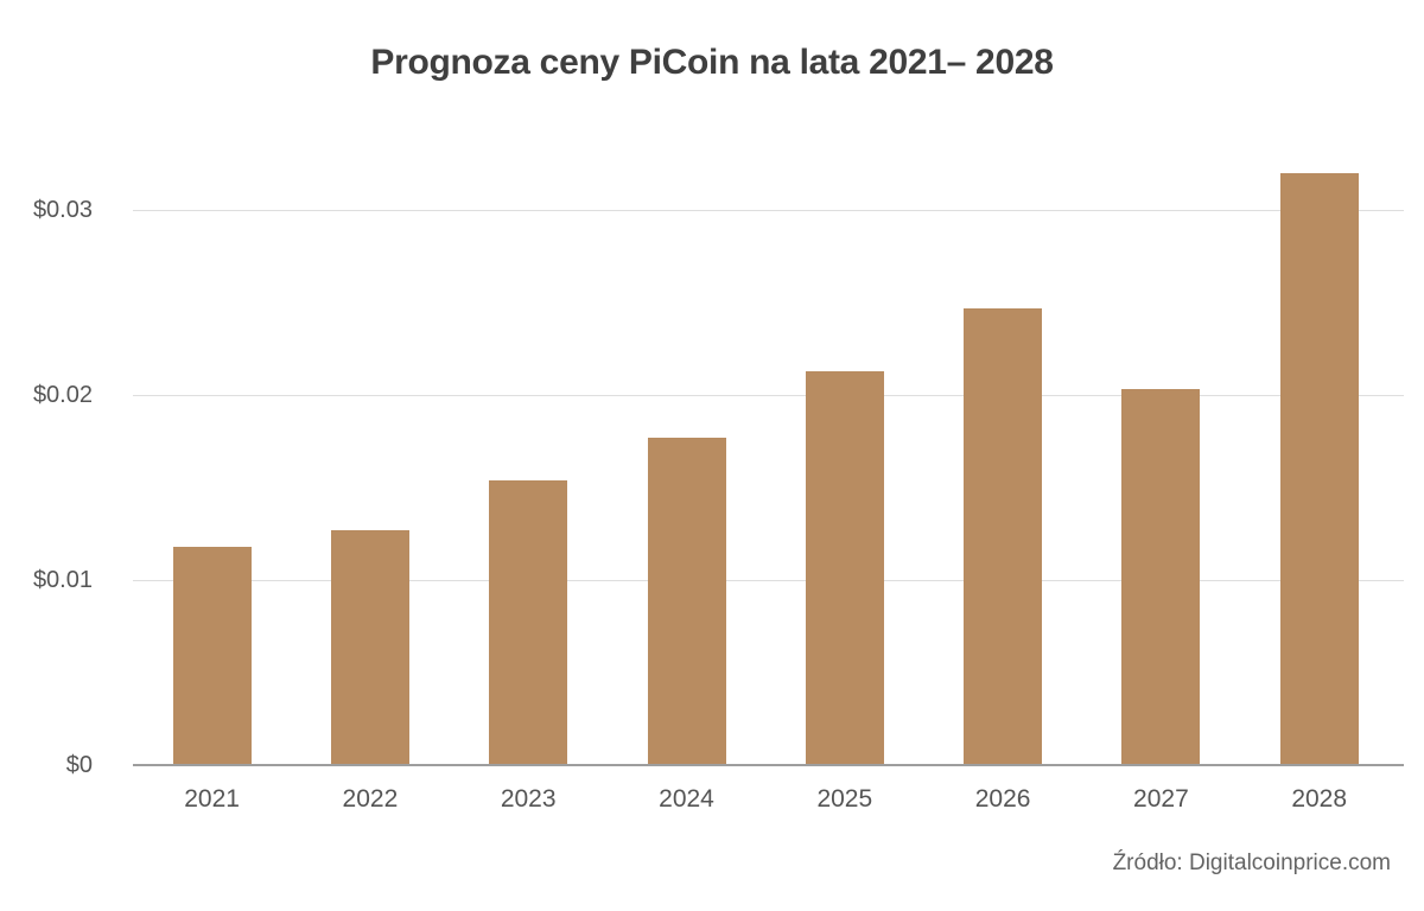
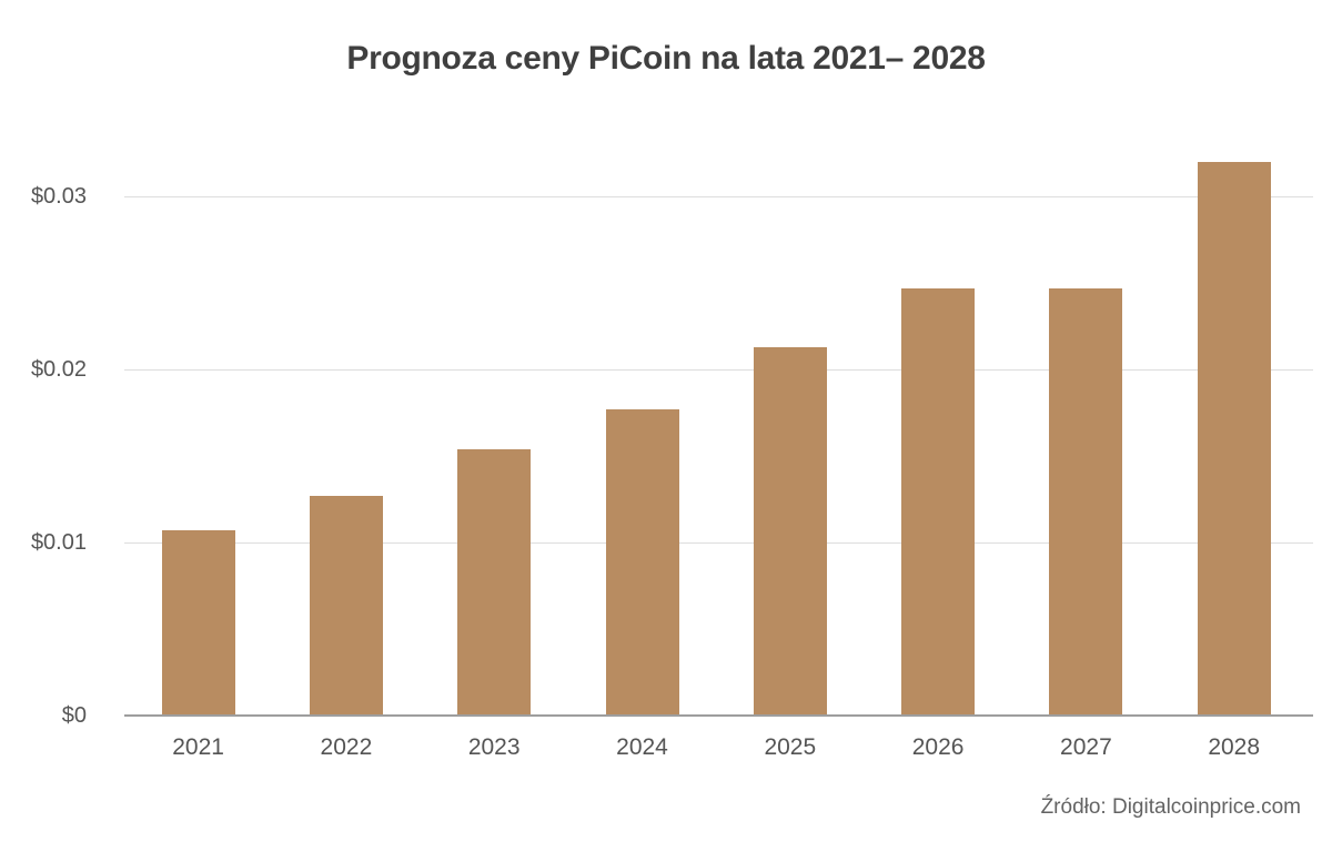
2021: $0.0118 -> $0.0107
2027: $0.0203 -> $0.0247
